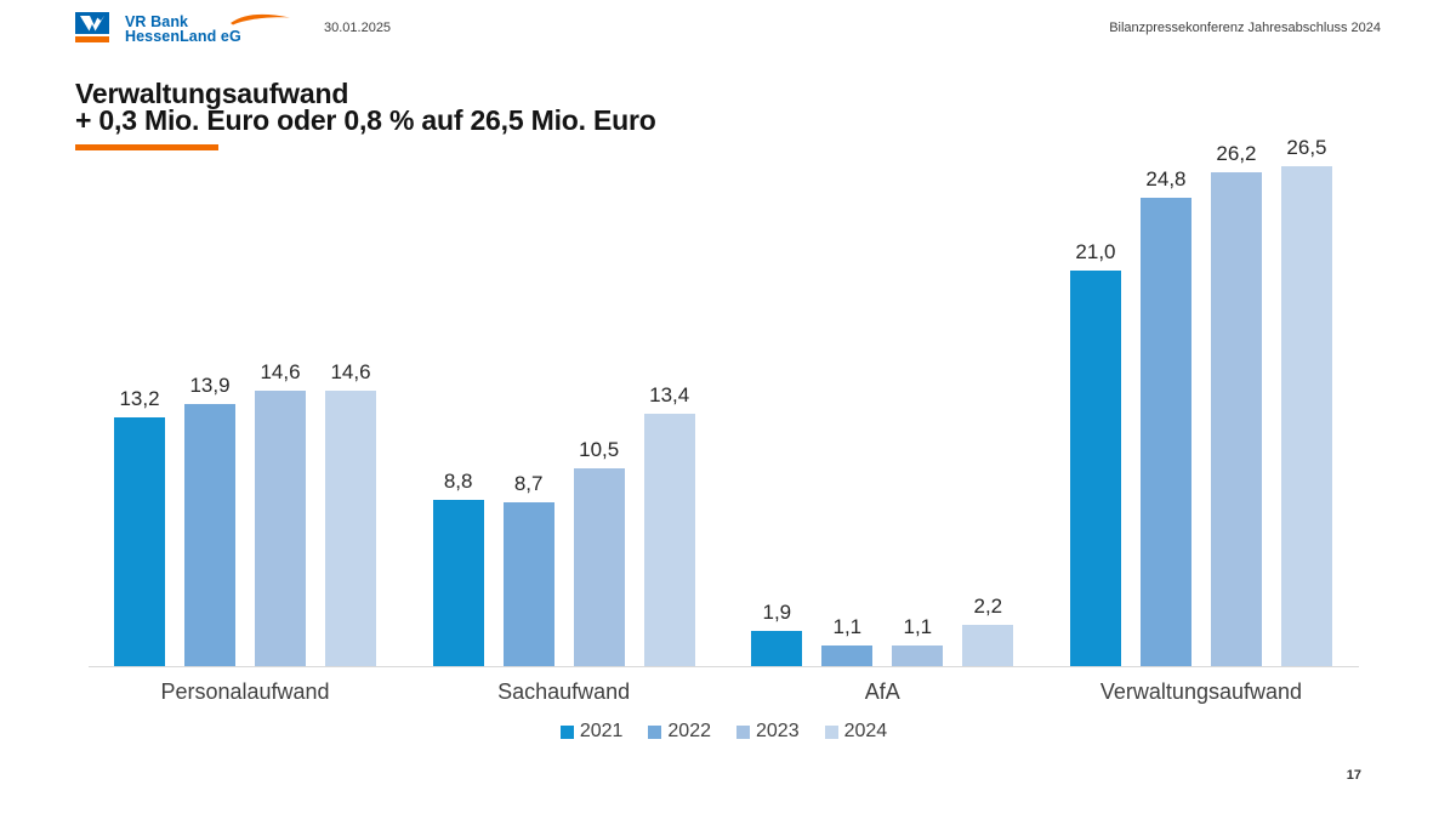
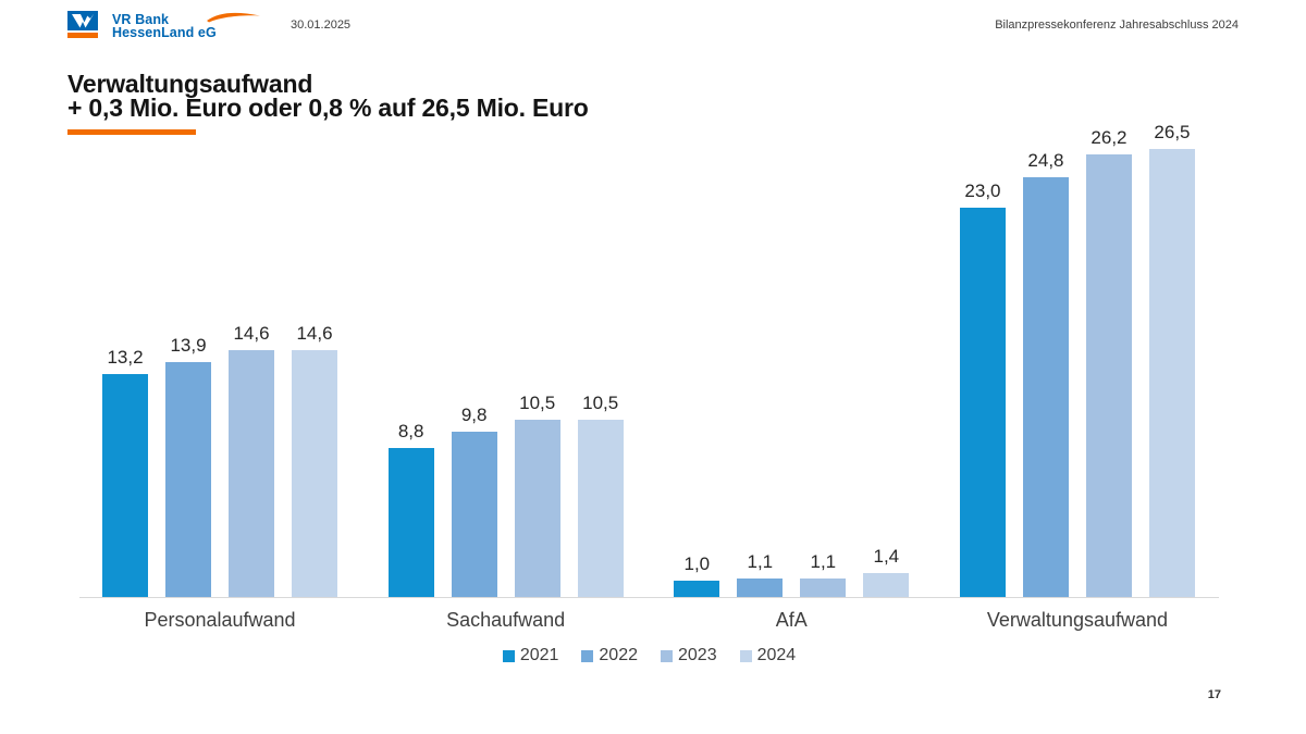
2022/Sachaufwand: 8,7 -> 9,8
2024/Sachaufwand: 13,4 -> 10,5
2021/AfA: 1,9 -> 1,0
2024/AfA: 2,2 -> 1,4
2021/Verwaltungsaufwand: 21,0 -> 23,0
